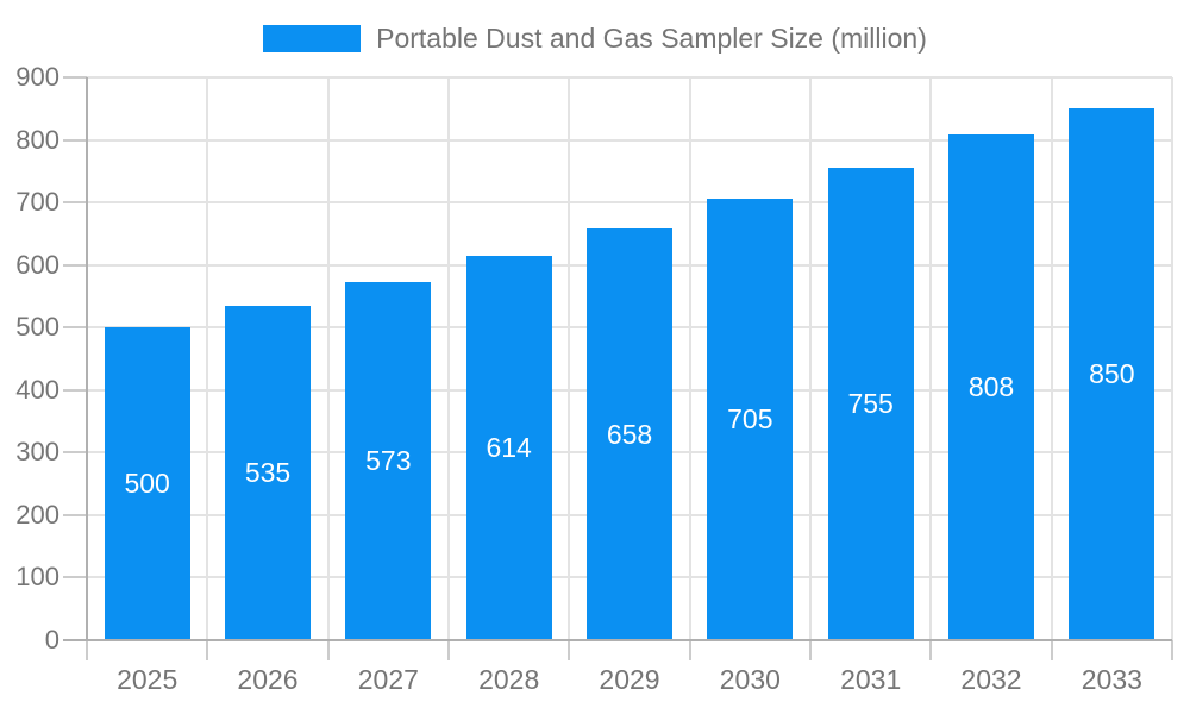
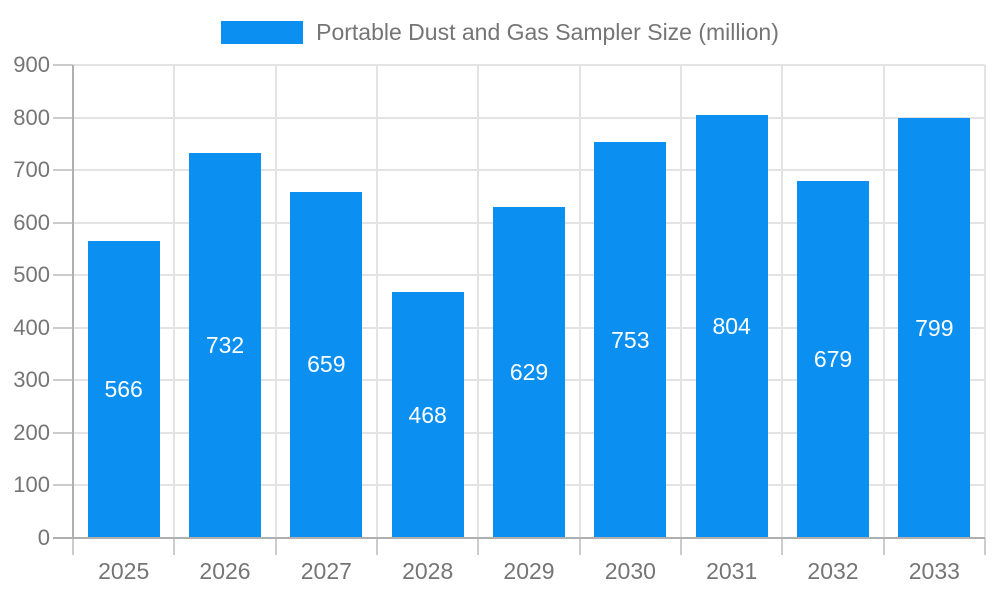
2025: 500 -> 566
2026: 535 -> 732
2027: 573 -> 659
2028: 614 -> 468
2029: 658 -> 629
2030: 705 -> 753
2031: 755 -> 804
2032: 808 -> 679
2033: 850 -> 799
